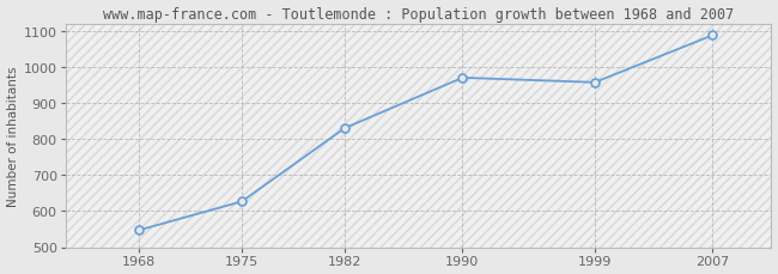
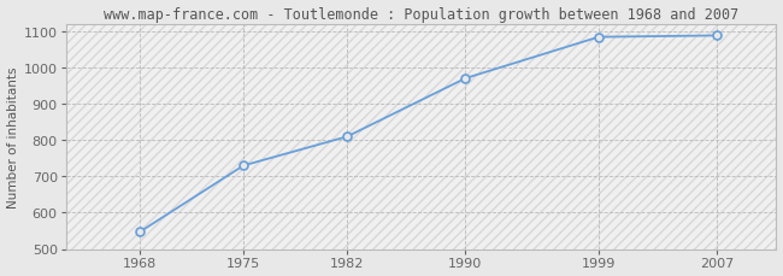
1975: 627 -> 730
1982: 831 -> 810
1999: 958 -> 1085
